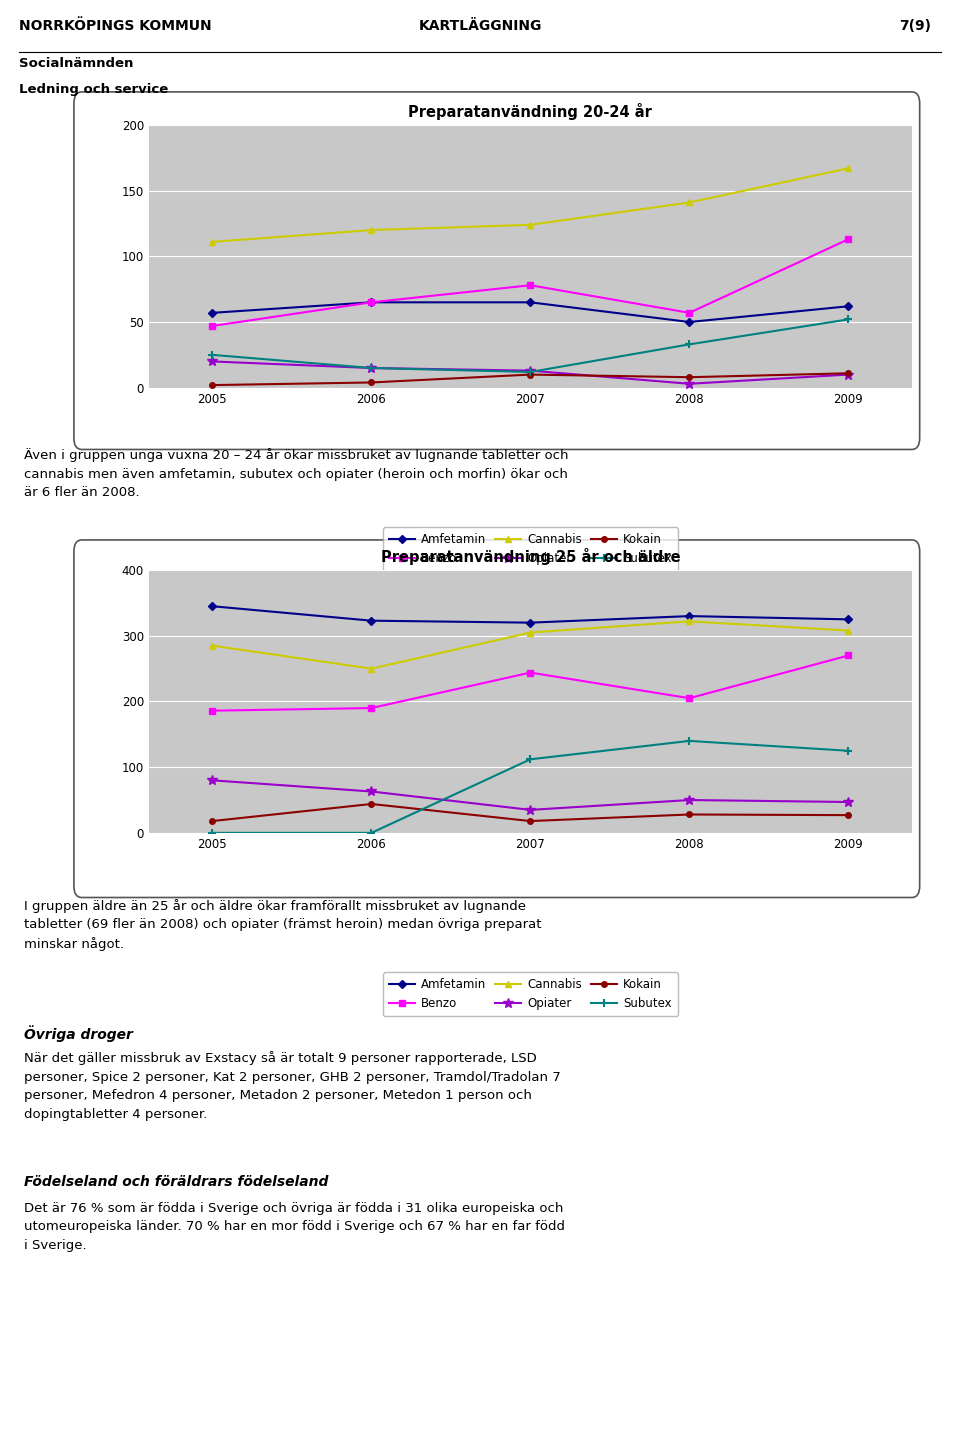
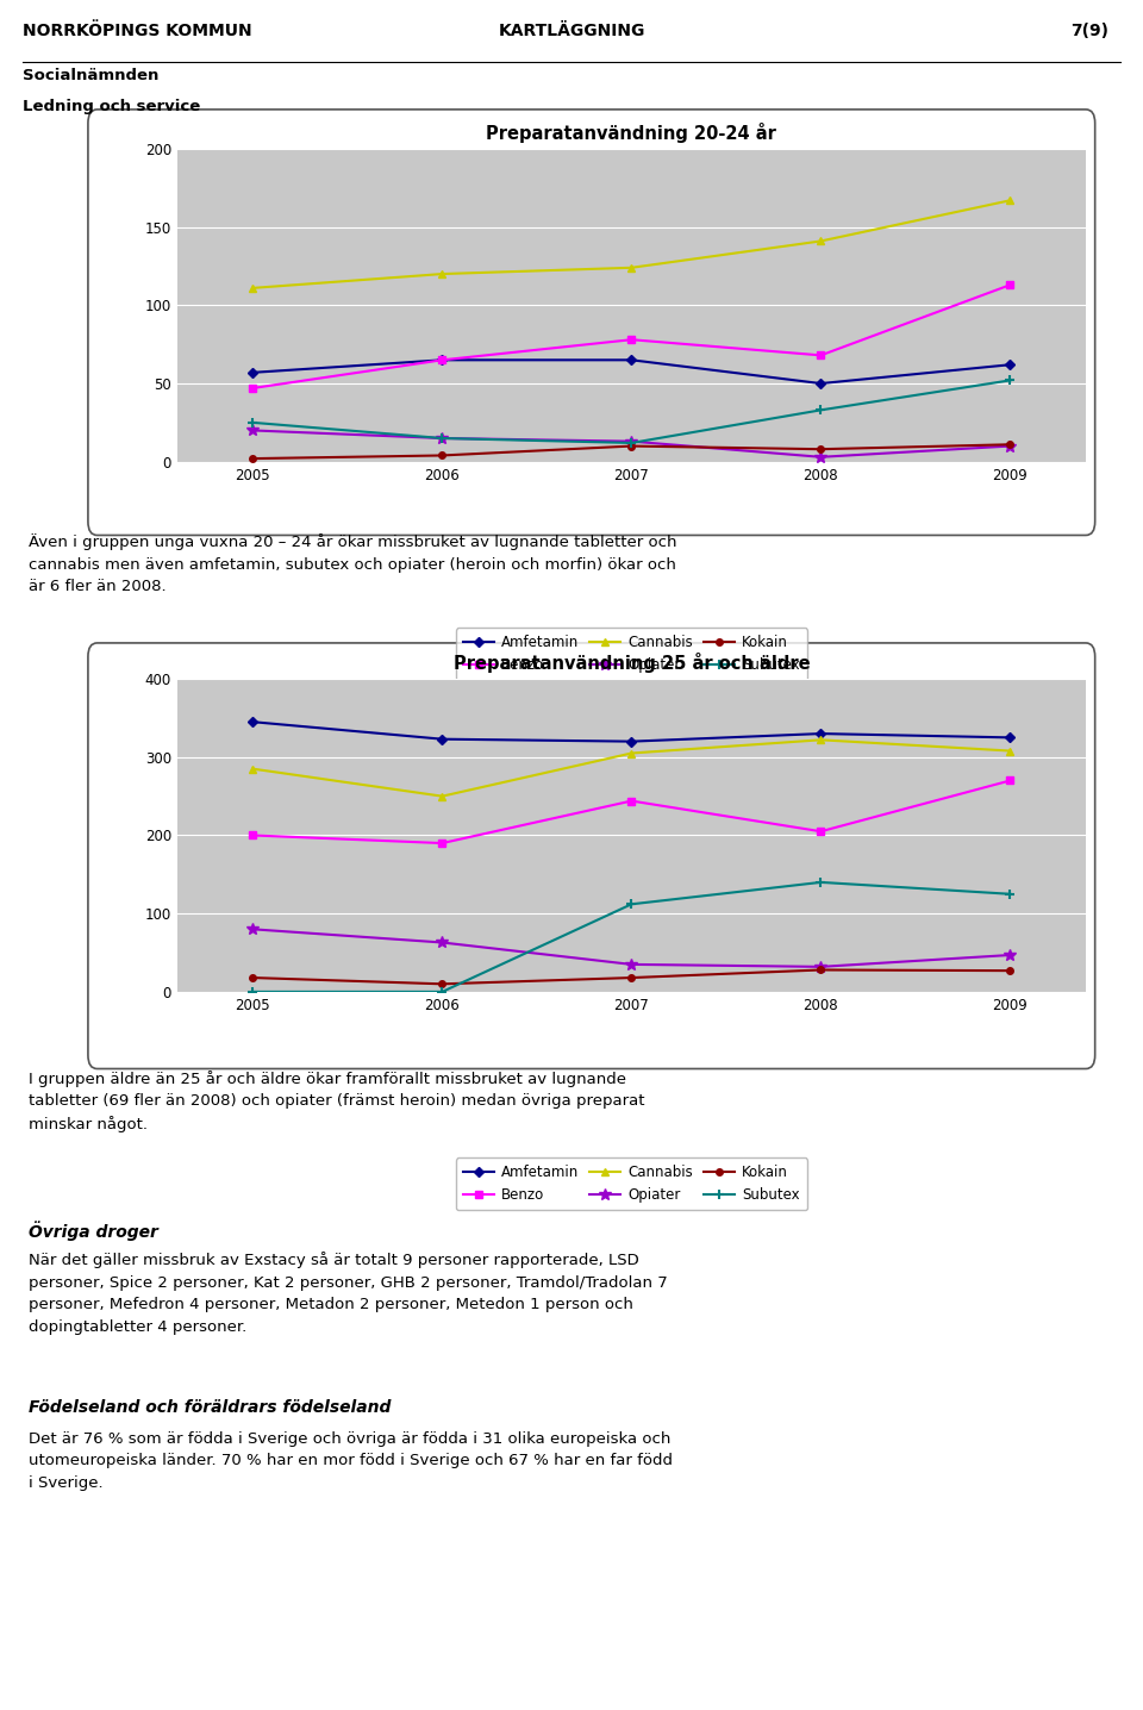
Preparatanvändning 20-24 år/Benzo/2008: 57 -> 68
Preparatanvändning 25 år och äldre/Benzo/2005: 186 -> 200
Preparatanvändning 25 år och äldre/Kokain/2006: 44 -> 10
Preparatanvändning 25 år och äldre/Opiater/2008: 50 -> 32
